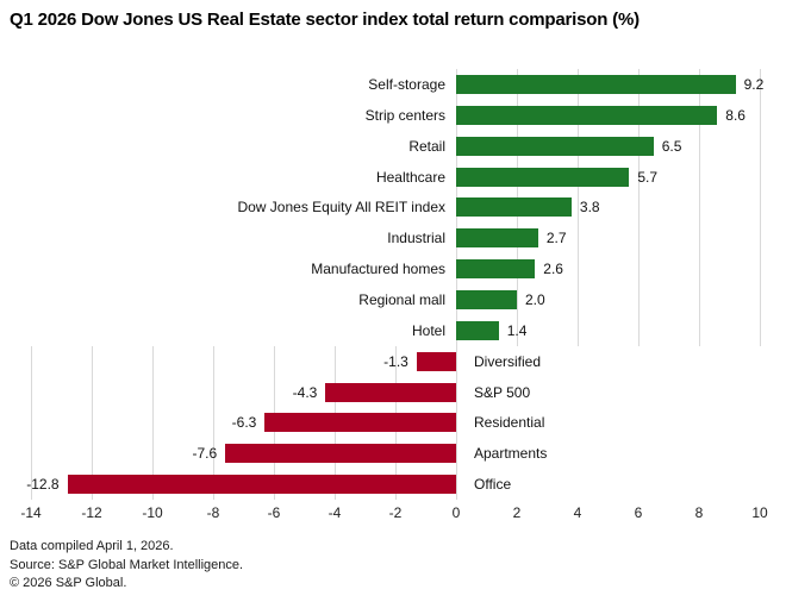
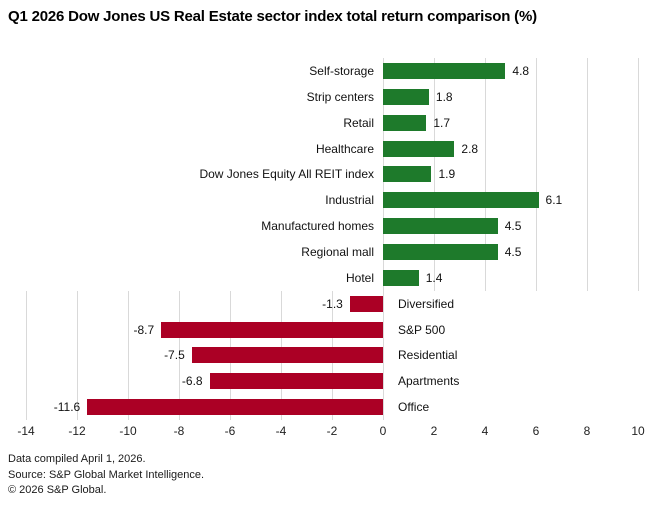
Self-storage: 9.2 -> 4.8
Strip centers: 8.6 -> 1.8
Retail: 6.5 -> 1.7
Healthcare: 5.7 -> 2.8
Dow Jones Equity All REIT index: 3.8 -> 1.9
Industrial: 2.7 -> 6.1
Manufactured homes: 2.6 -> 4.5
Regional mall: 2.0 -> 4.5
S&P 500: -4.3 -> -8.7
Residential: -6.3 -> -7.5
Apartments: -7.6 -> -6.8
Office: -12.8 -> -11.6
